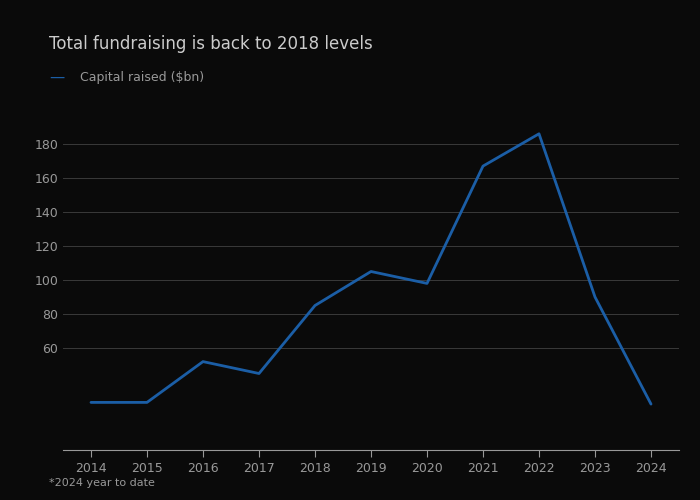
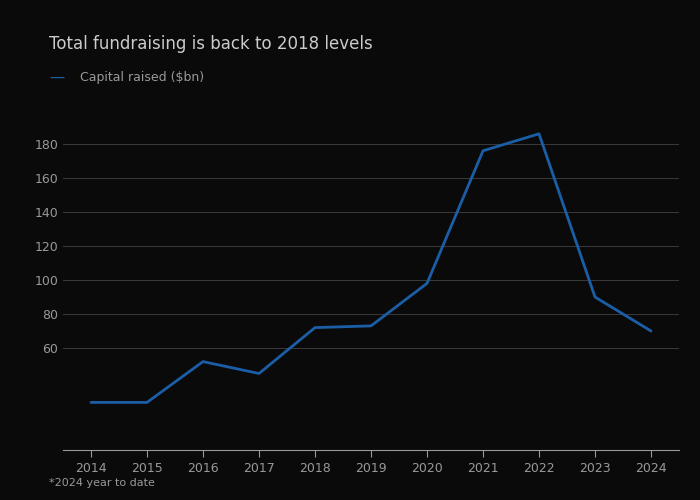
2018: 85 -> 72
2019: 105 -> 73
2021: 167 -> 176
2024: 27 -> 70
